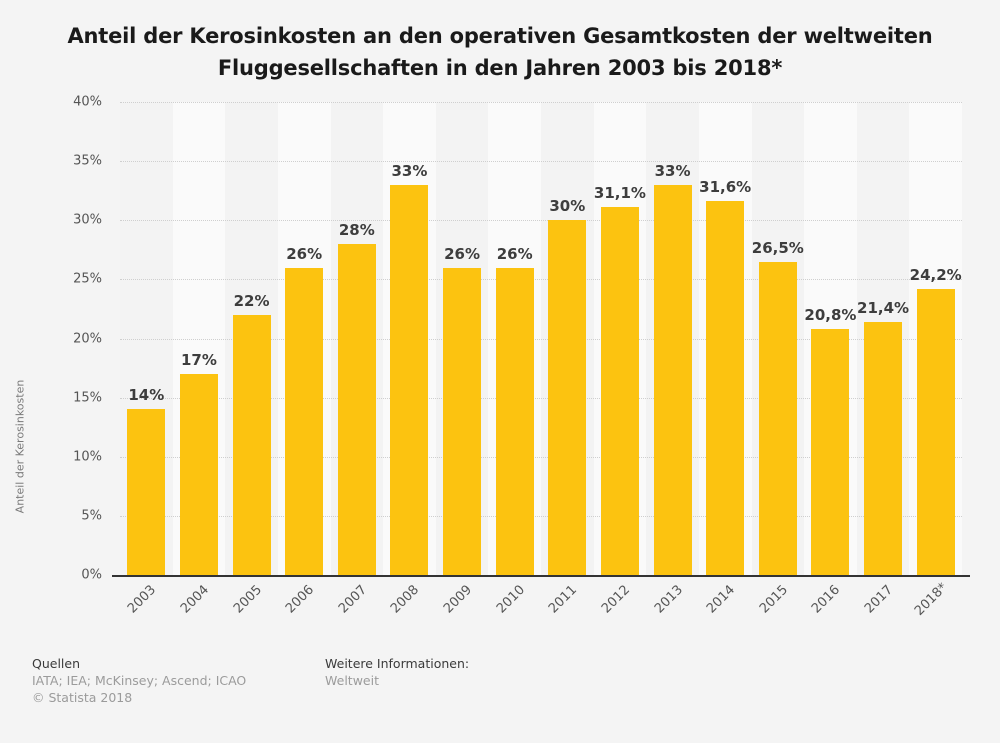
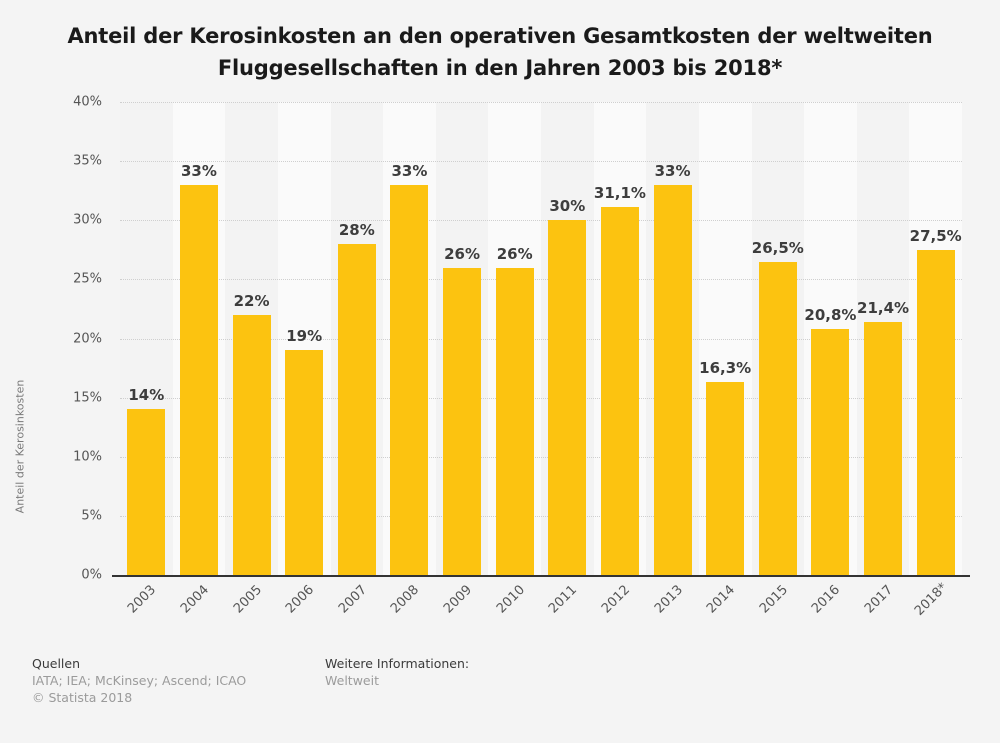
2004: 17% -> 33%
2006: 26% -> 19%
2014: 31,6% -> 16,3%
2018*: 24,2% -> 27,5%
